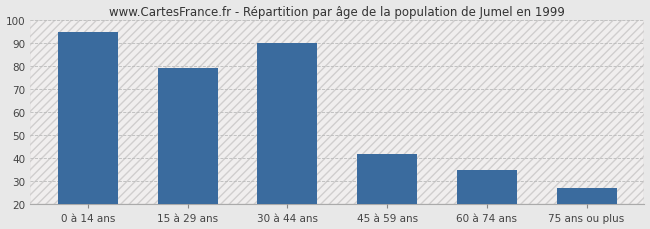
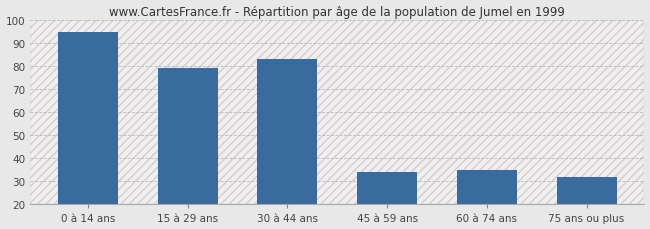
30 à 44 ans: 90 -> 83
45 à 59 ans: 42 -> 34
75 ans ou plus: 27 -> 32
